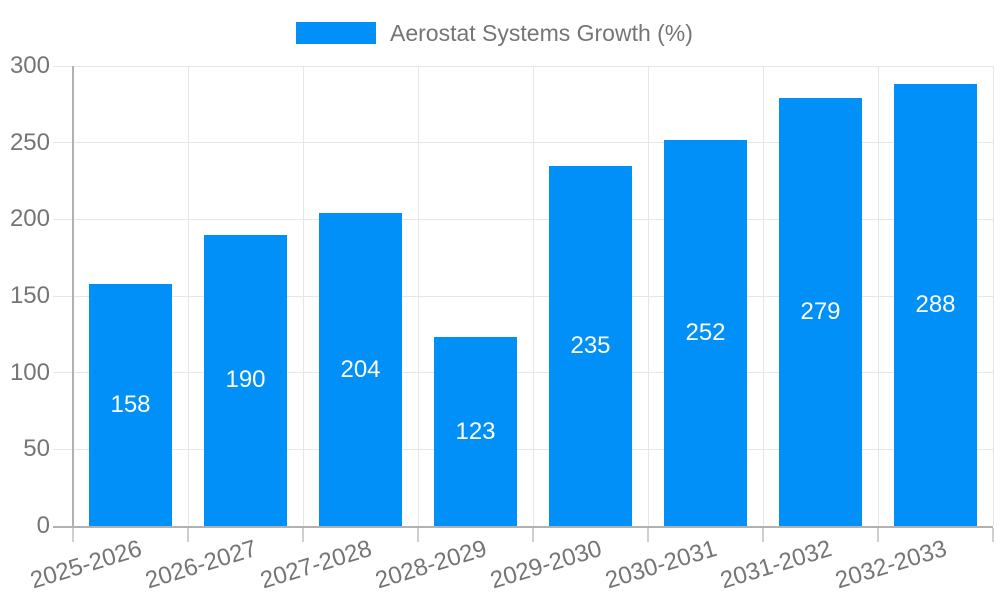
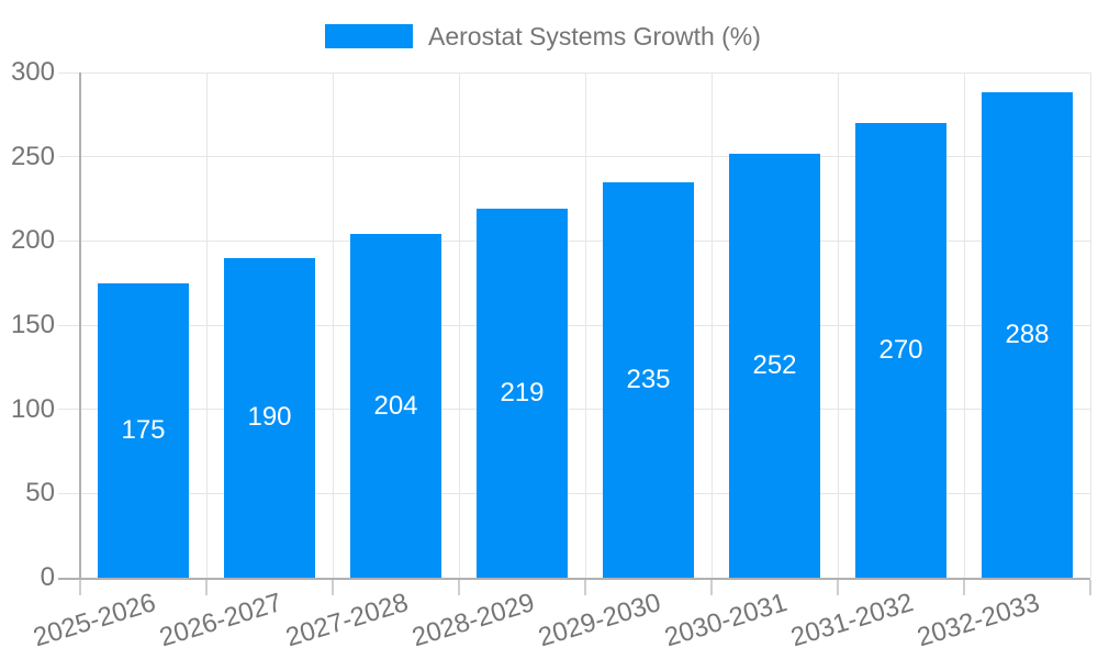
2025-2026: 158 -> 175
2028-2029: 123 -> 219
2031-2032: 279 -> 270
